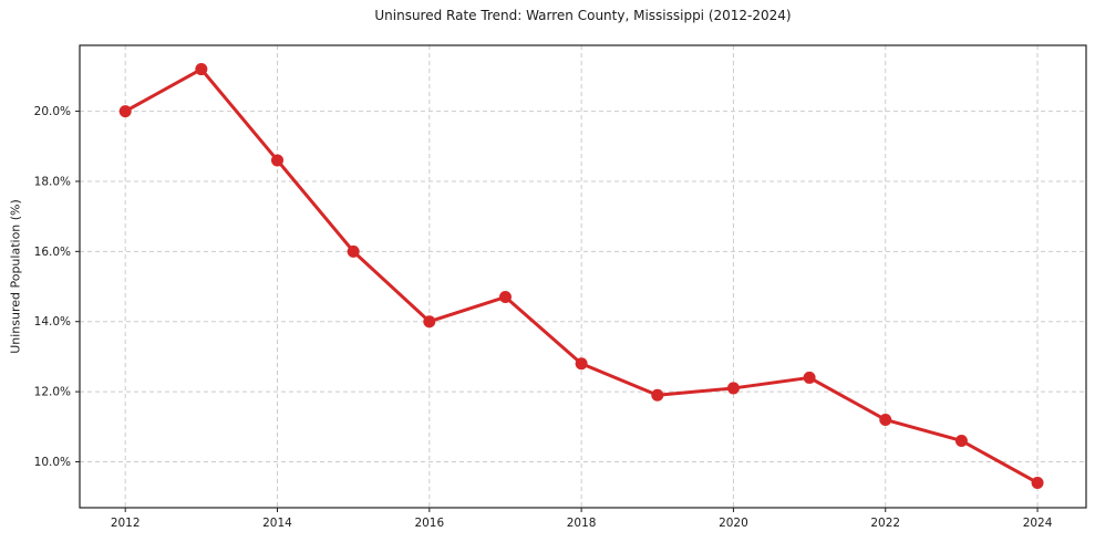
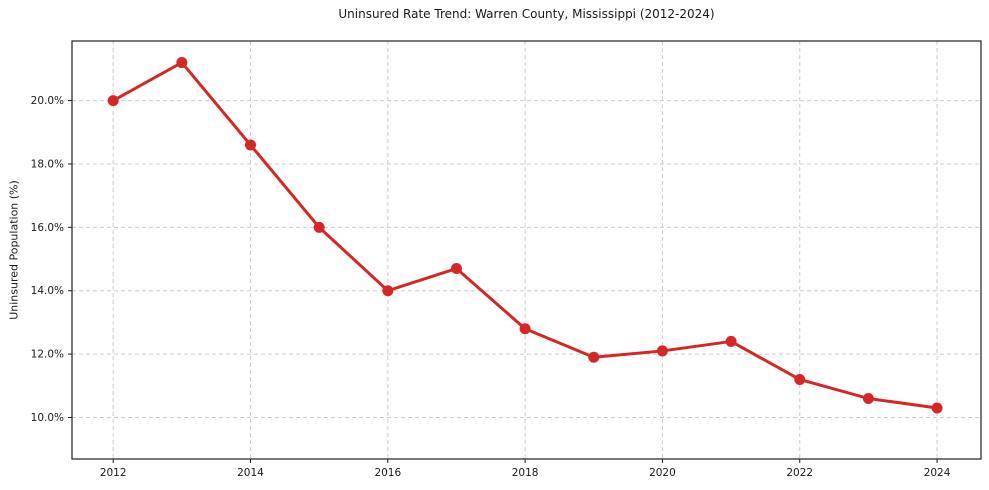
2024: 9.4% -> 10.3%
